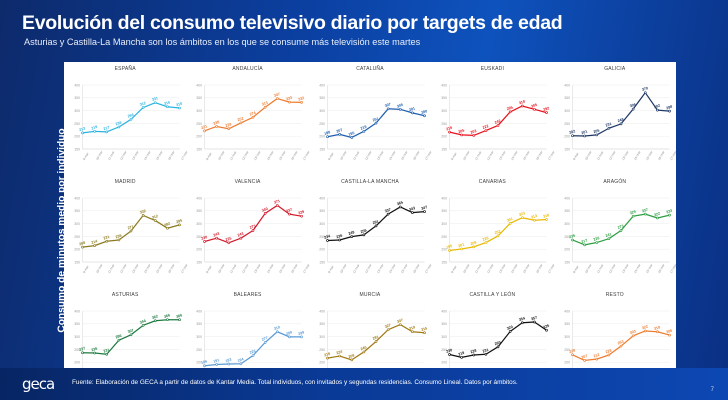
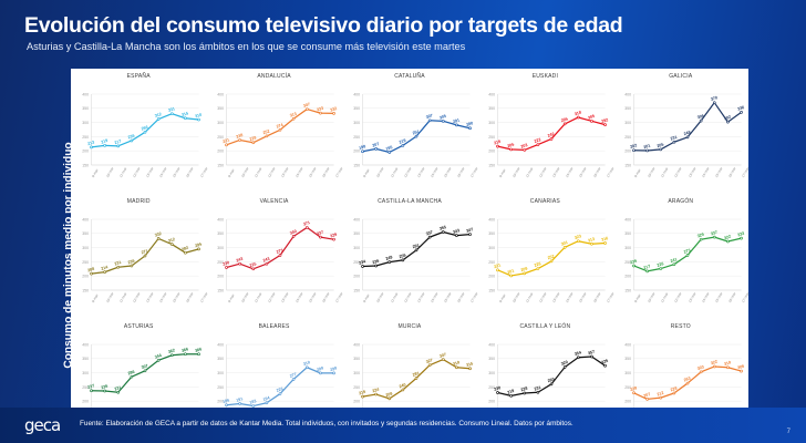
GALICIA/17-mar: 298 -> 336
CASTILLA-LA MANCHA/15-mar: 365 -> 355
CANARIAS/9-mar: 195 -> 221
BALEARES/11-mar: 193 -> 183
